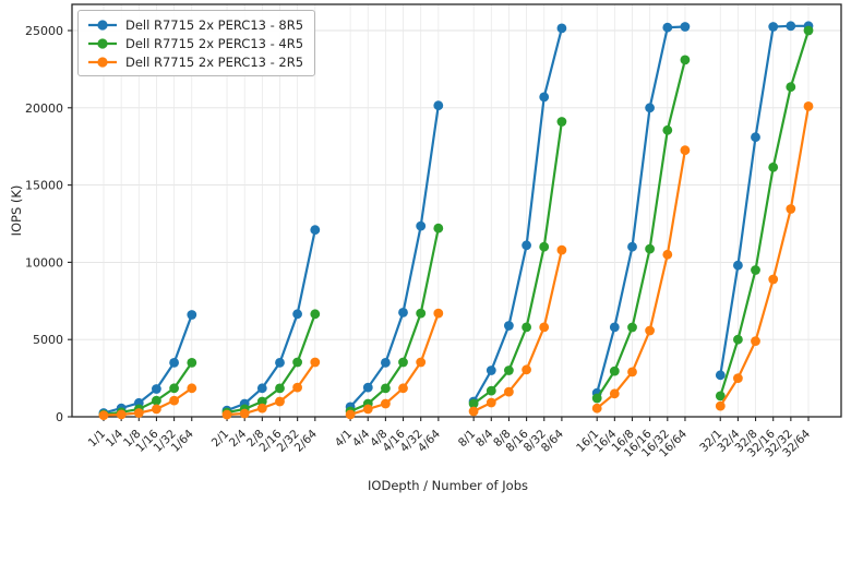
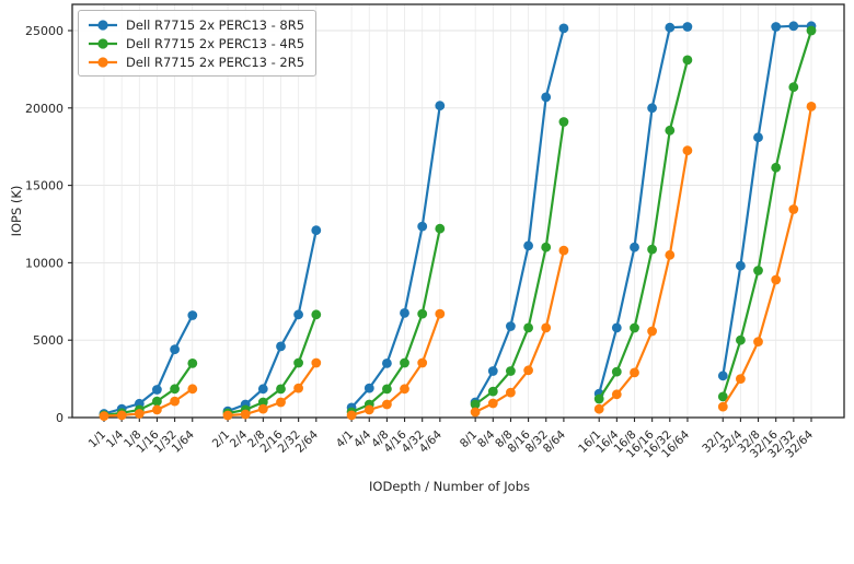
Dell R7715 2x PERC13 - 8R5/1/32: 3500 -> 4400
Dell R7715 2x PERC13 - 8R5/2/16: 3500 -> 4600
